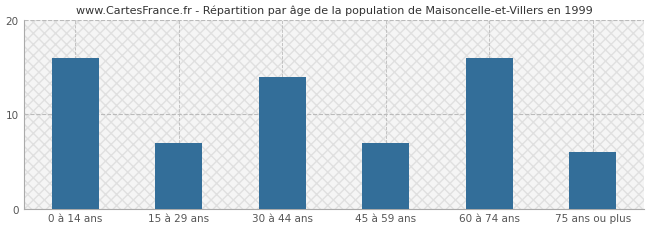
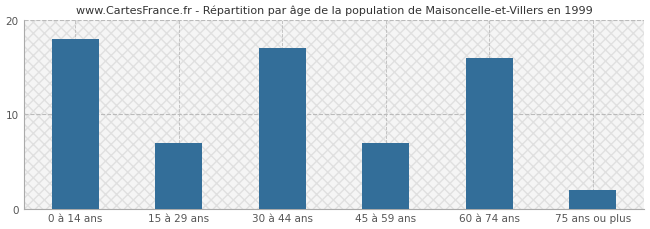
0 à 14 ans: 16 -> 18
30 à 44 ans: 14 -> 17
75 ans ou plus: 6 -> 2
